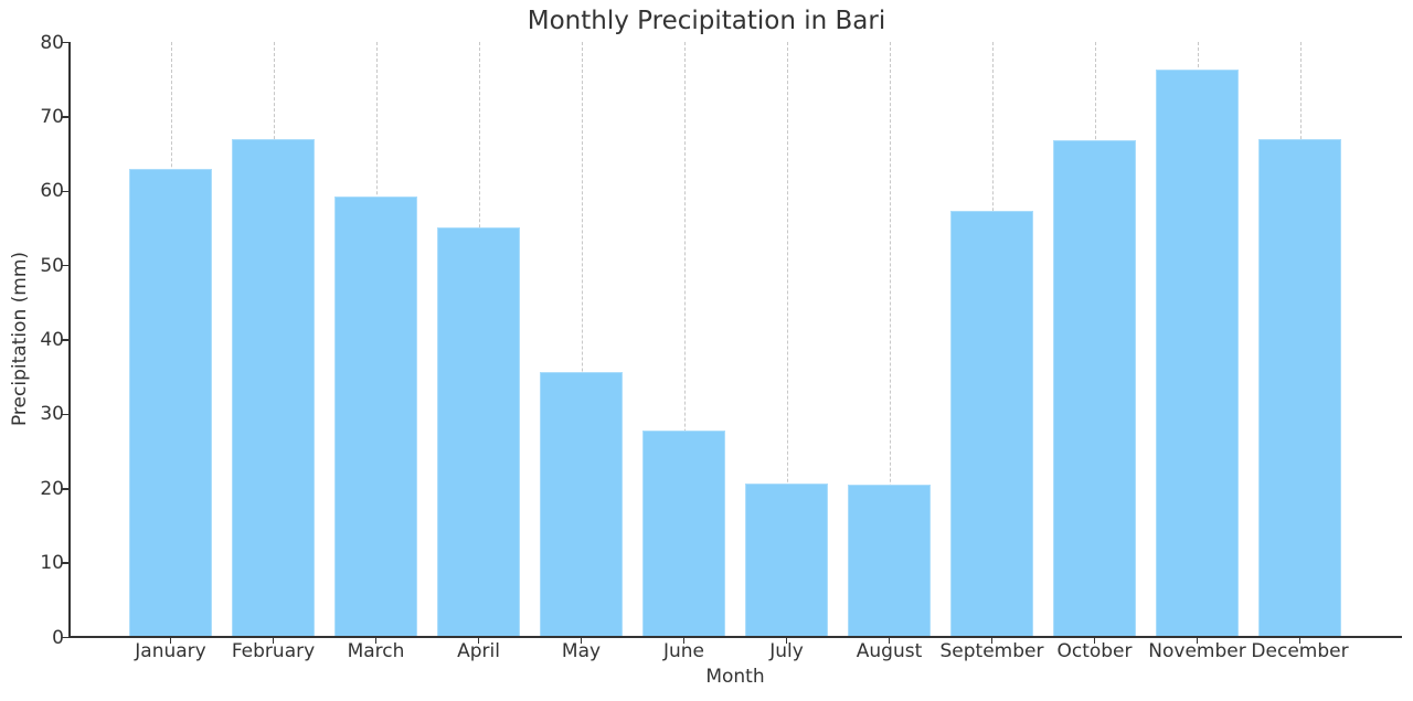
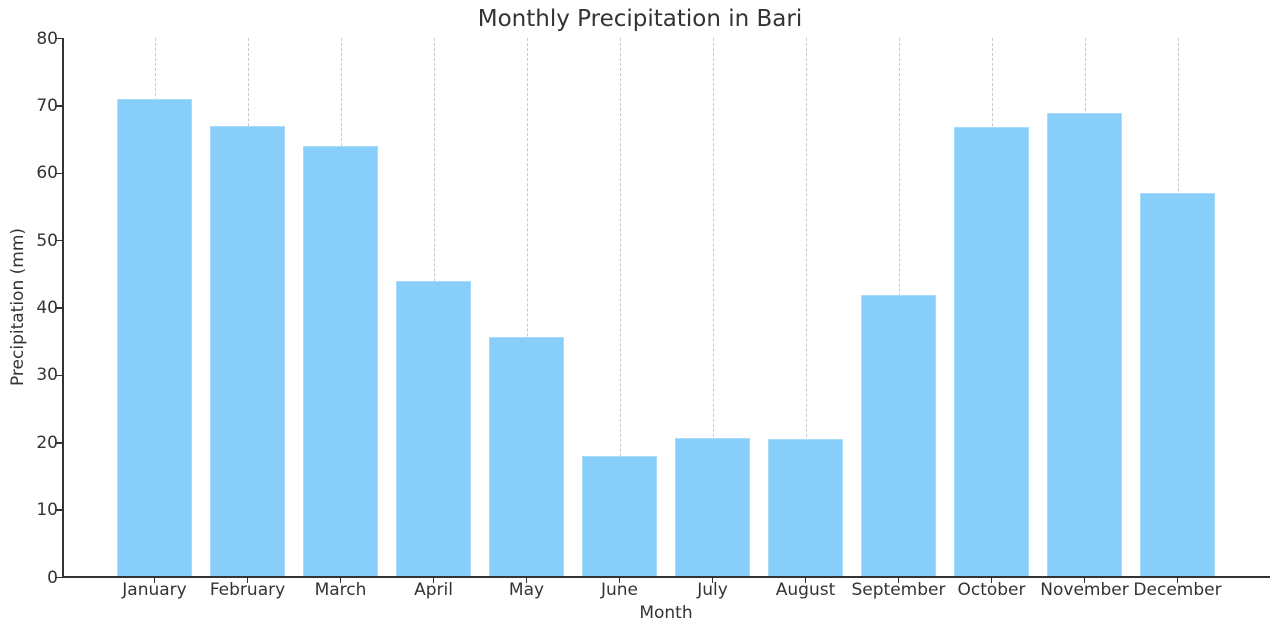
January: 63 -> 71
March: 59 -> 64
April: 55 -> 44
June: 28 -> 18
September: 57 -> 42
November: 76 -> 69
December: 67 -> 57
